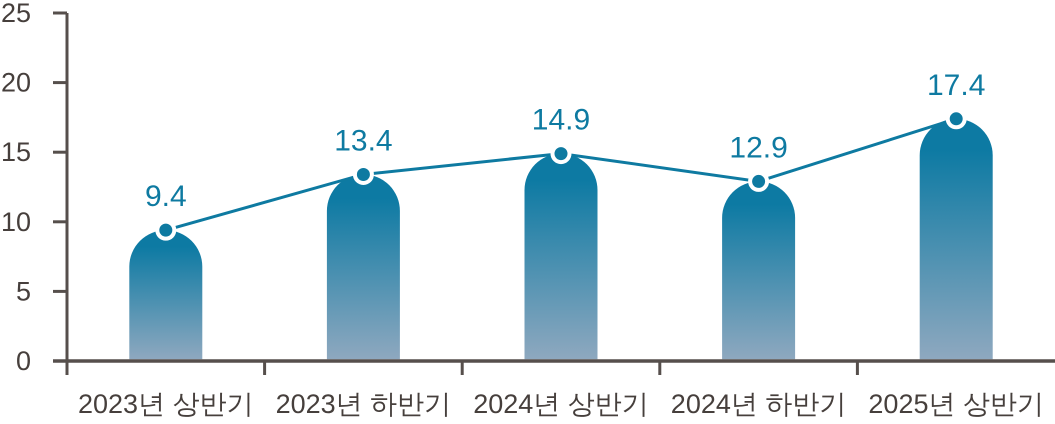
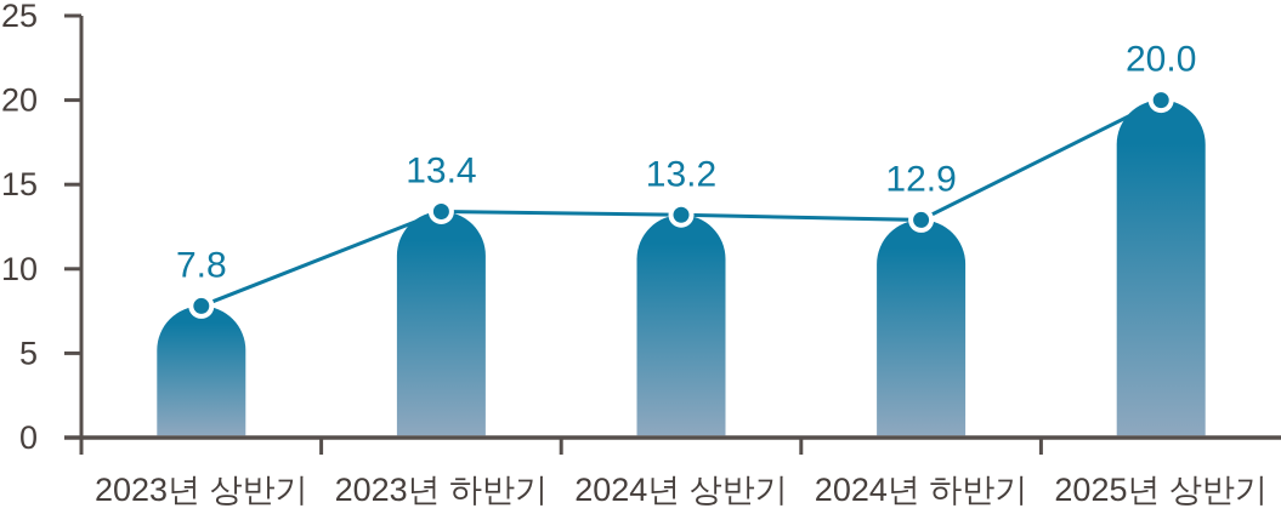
2023년 상반기: 9.4 -> 7.8
2024년 상반기: 14.9 -> 13.2
2025년 상반기: 17.4 -> 20.0
